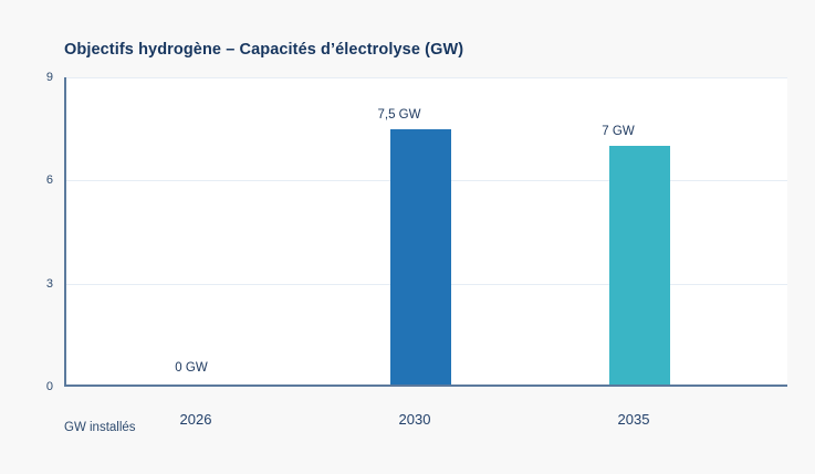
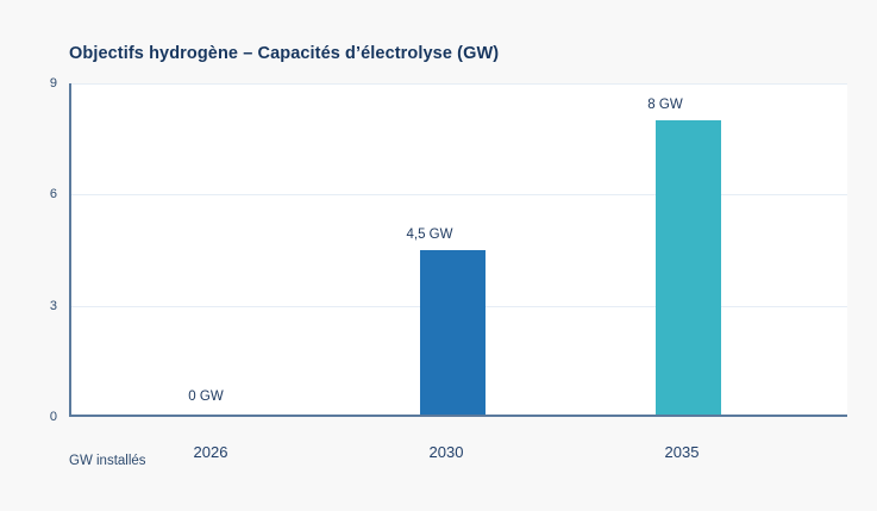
2030: 7,5 -> 4,5
2035: 7 -> 8
